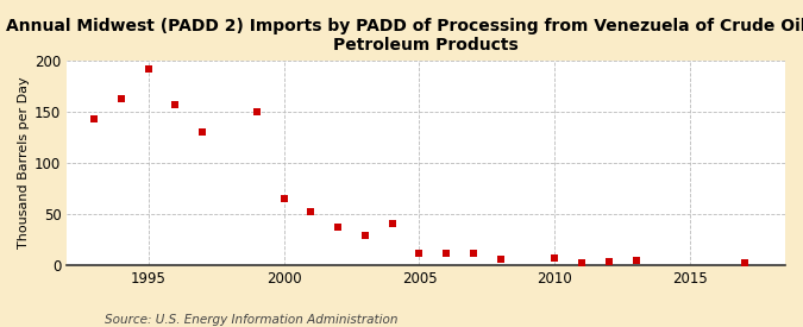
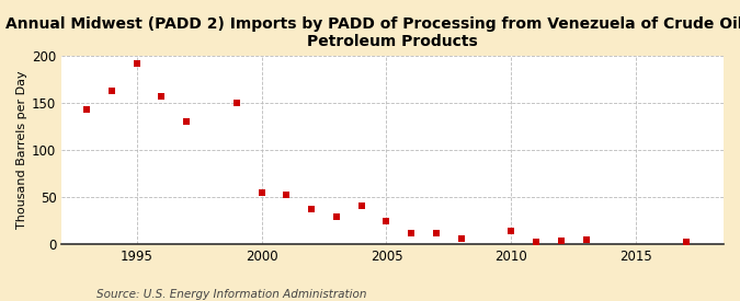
2000: 65 -> 54
2005: 12 -> 24
2010: 7 -> 14
